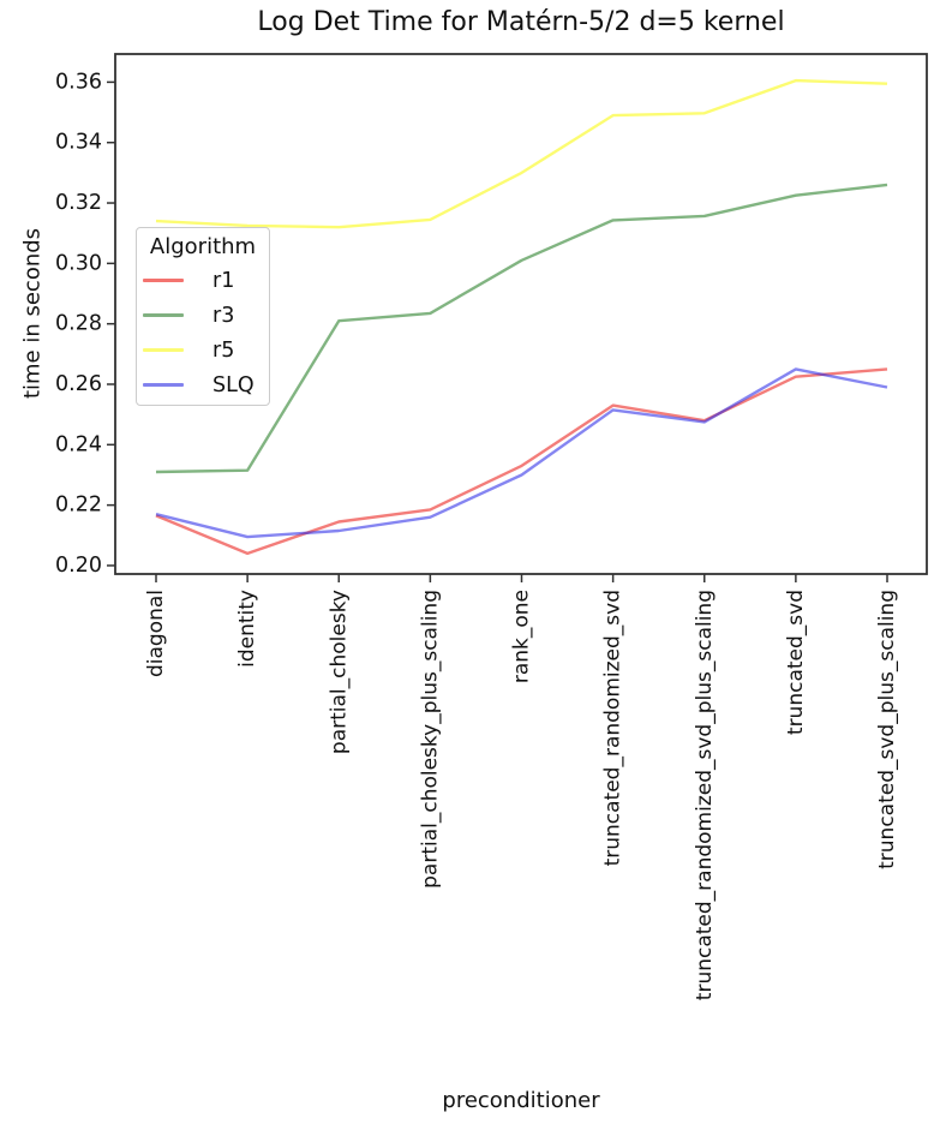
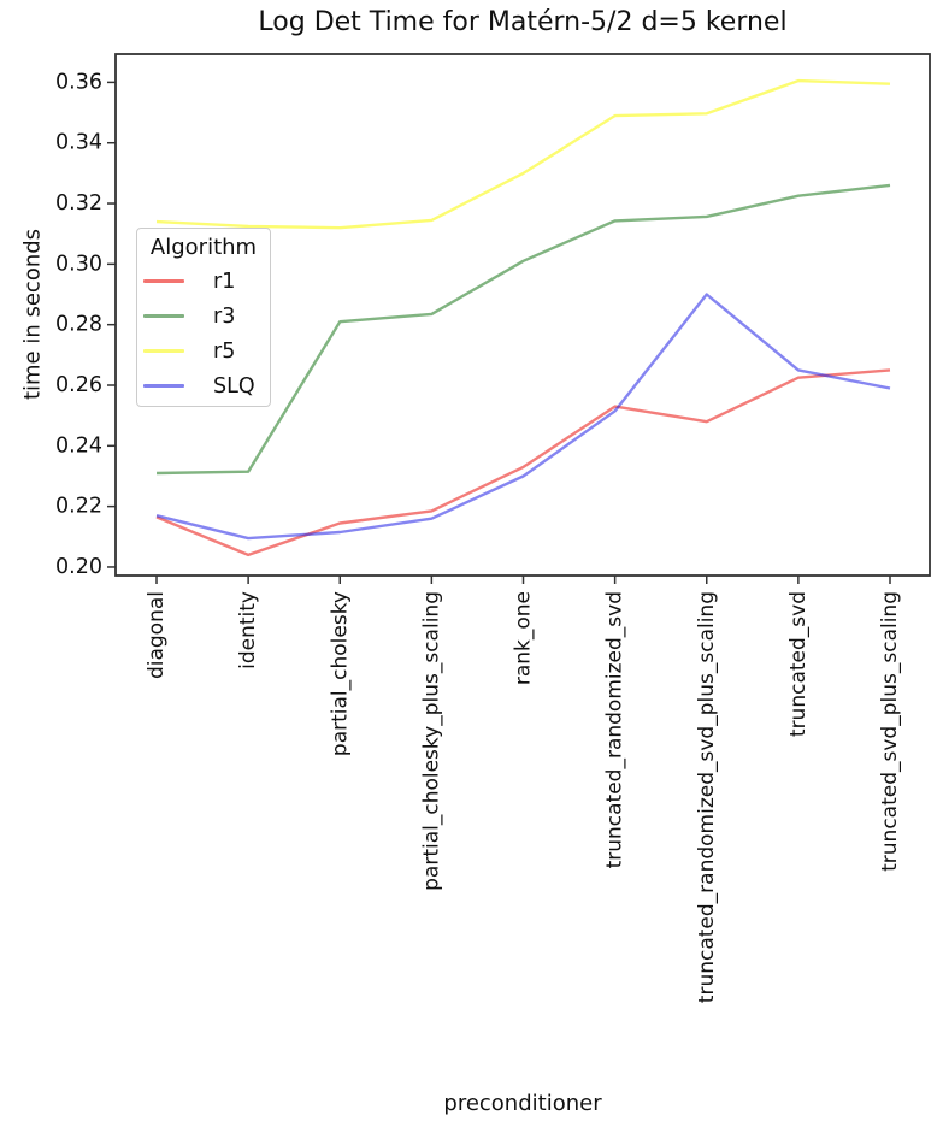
SLQ/truncated_randomized_svd_plus_scaling: 0.247 -> 0.290
